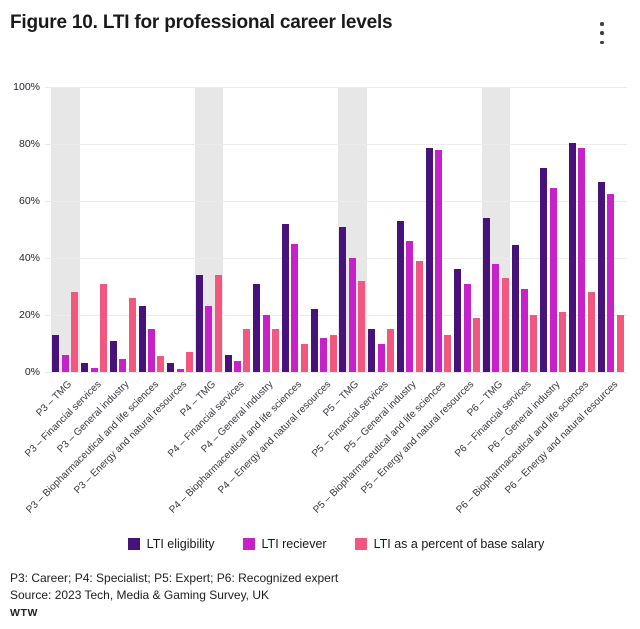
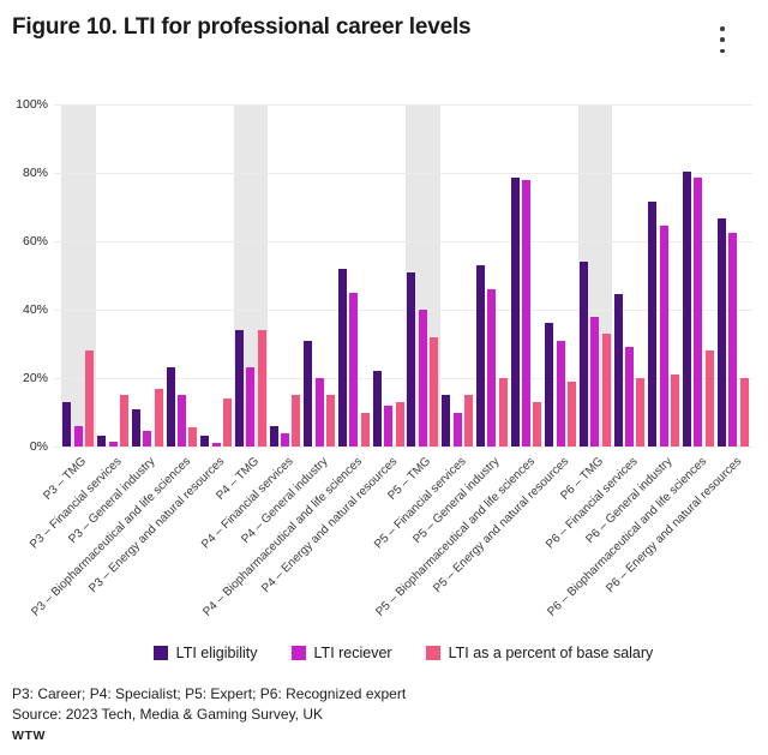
LTI as a percent of base salary/P3 – Financial services: 31% -> 15%
LTI as a percent of base salary/P3 – General industry: 26% -> 17%
LTI as a percent of base salary/P3 – Energy and natural resources: 7% -> 14%
LTI as a percent of base salary/P5 – General industry: 39% -> 20%
